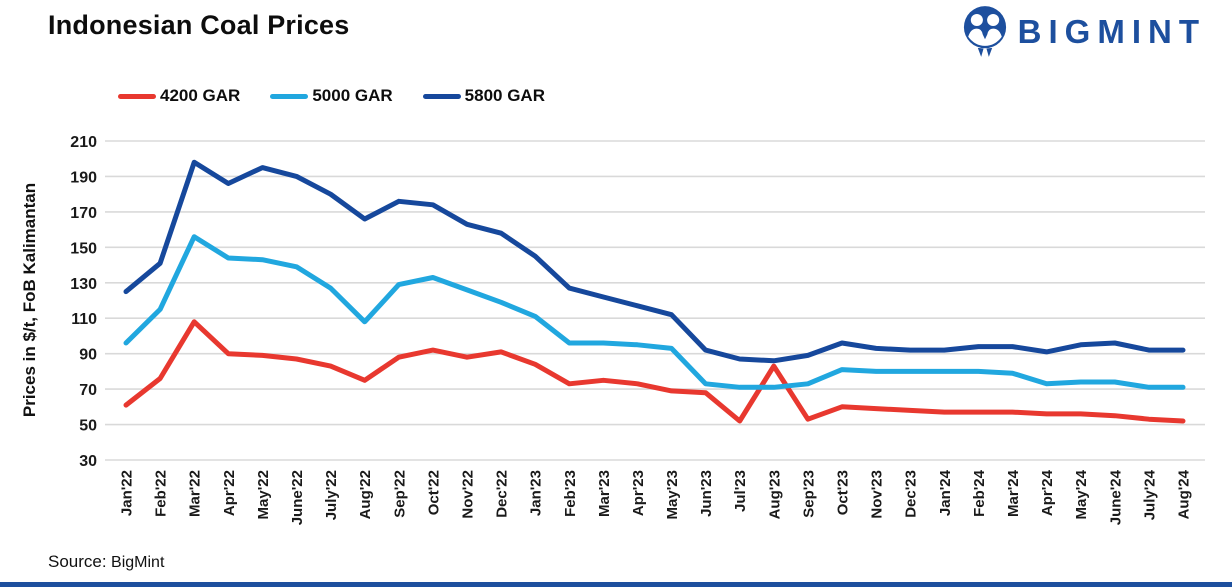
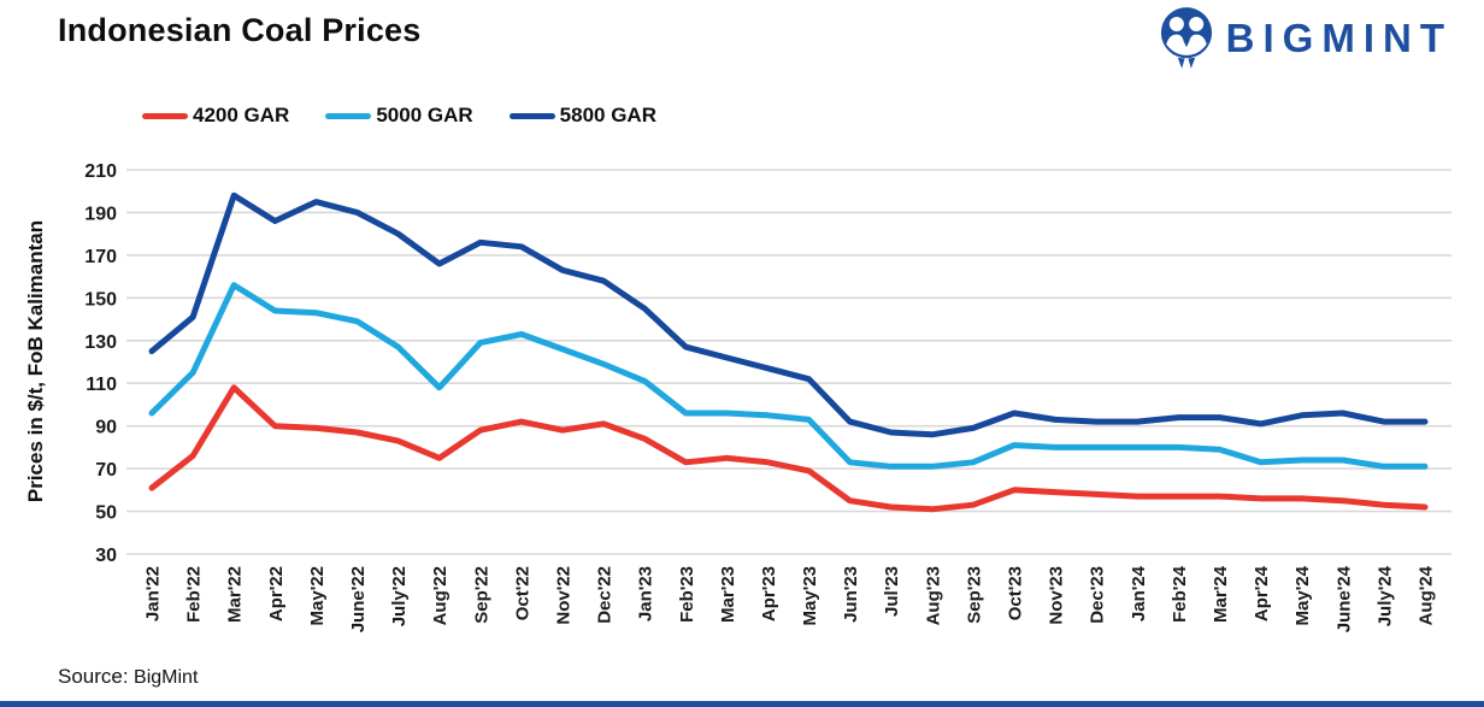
4200 GAR/Jun'23: 68 -> 55
4200 GAR/Aug'23: 83 -> 51
